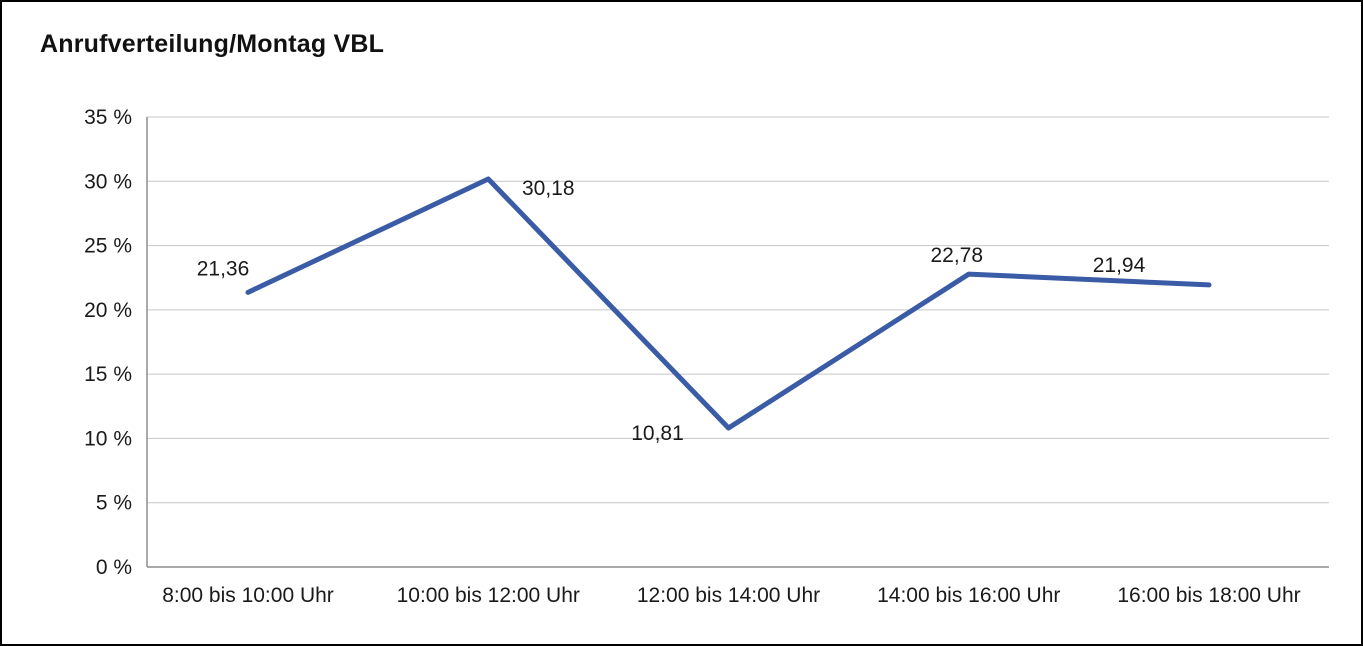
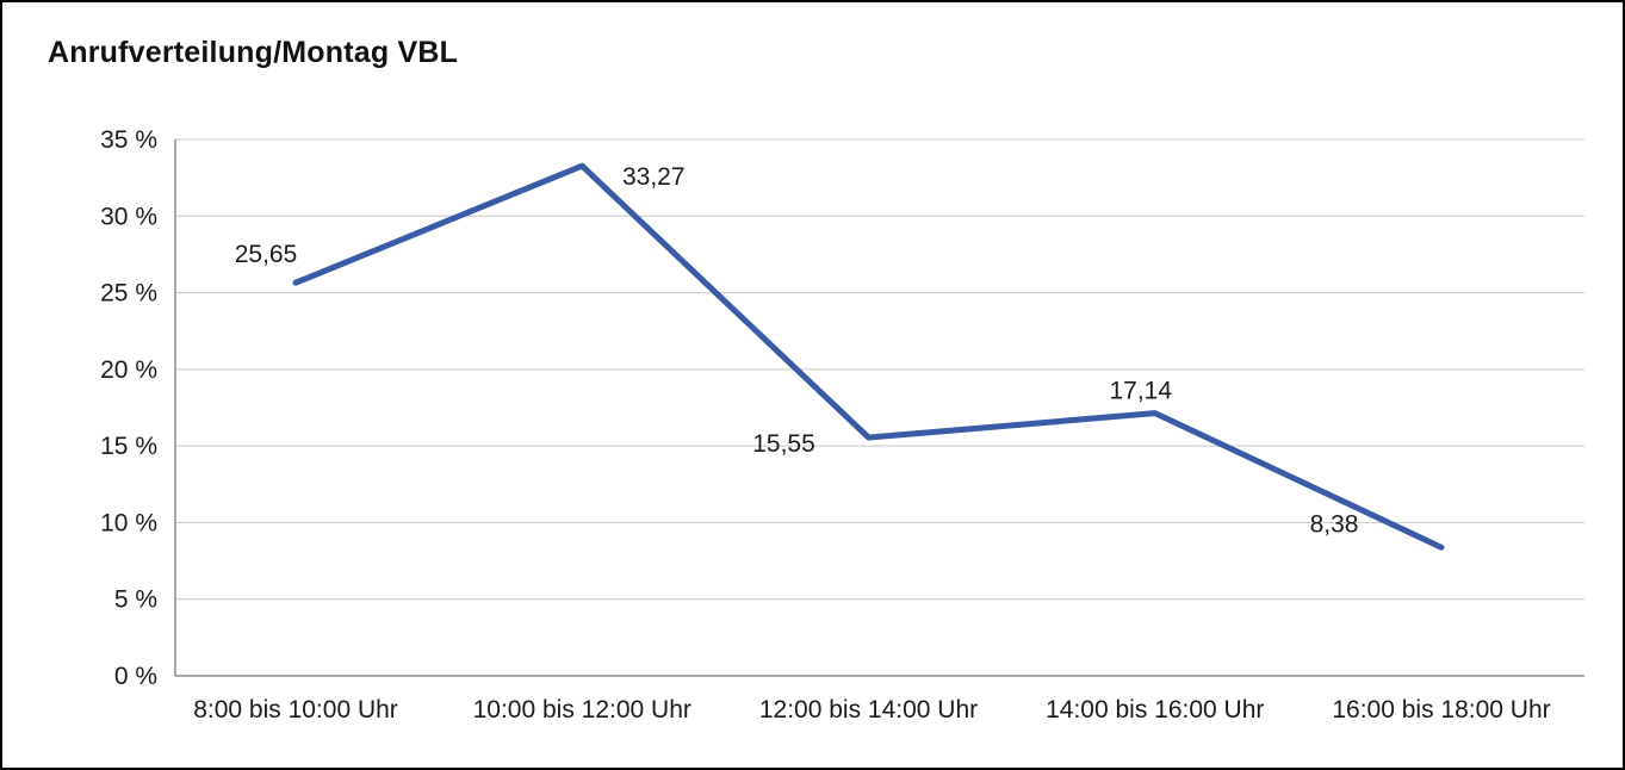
8:00 bis 10:00 Uhr: 21,36 -> 25,65
10:00 bis 12:00 Uhr: 30,18 -> 33,27
12:00 bis 14:00 Uhr: 10,81 -> 15,55
14:00 bis 16:00 Uhr: 22,78 -> 17,14
16:00 bis 18:00 Uhr: 21,94 -> 8,38
